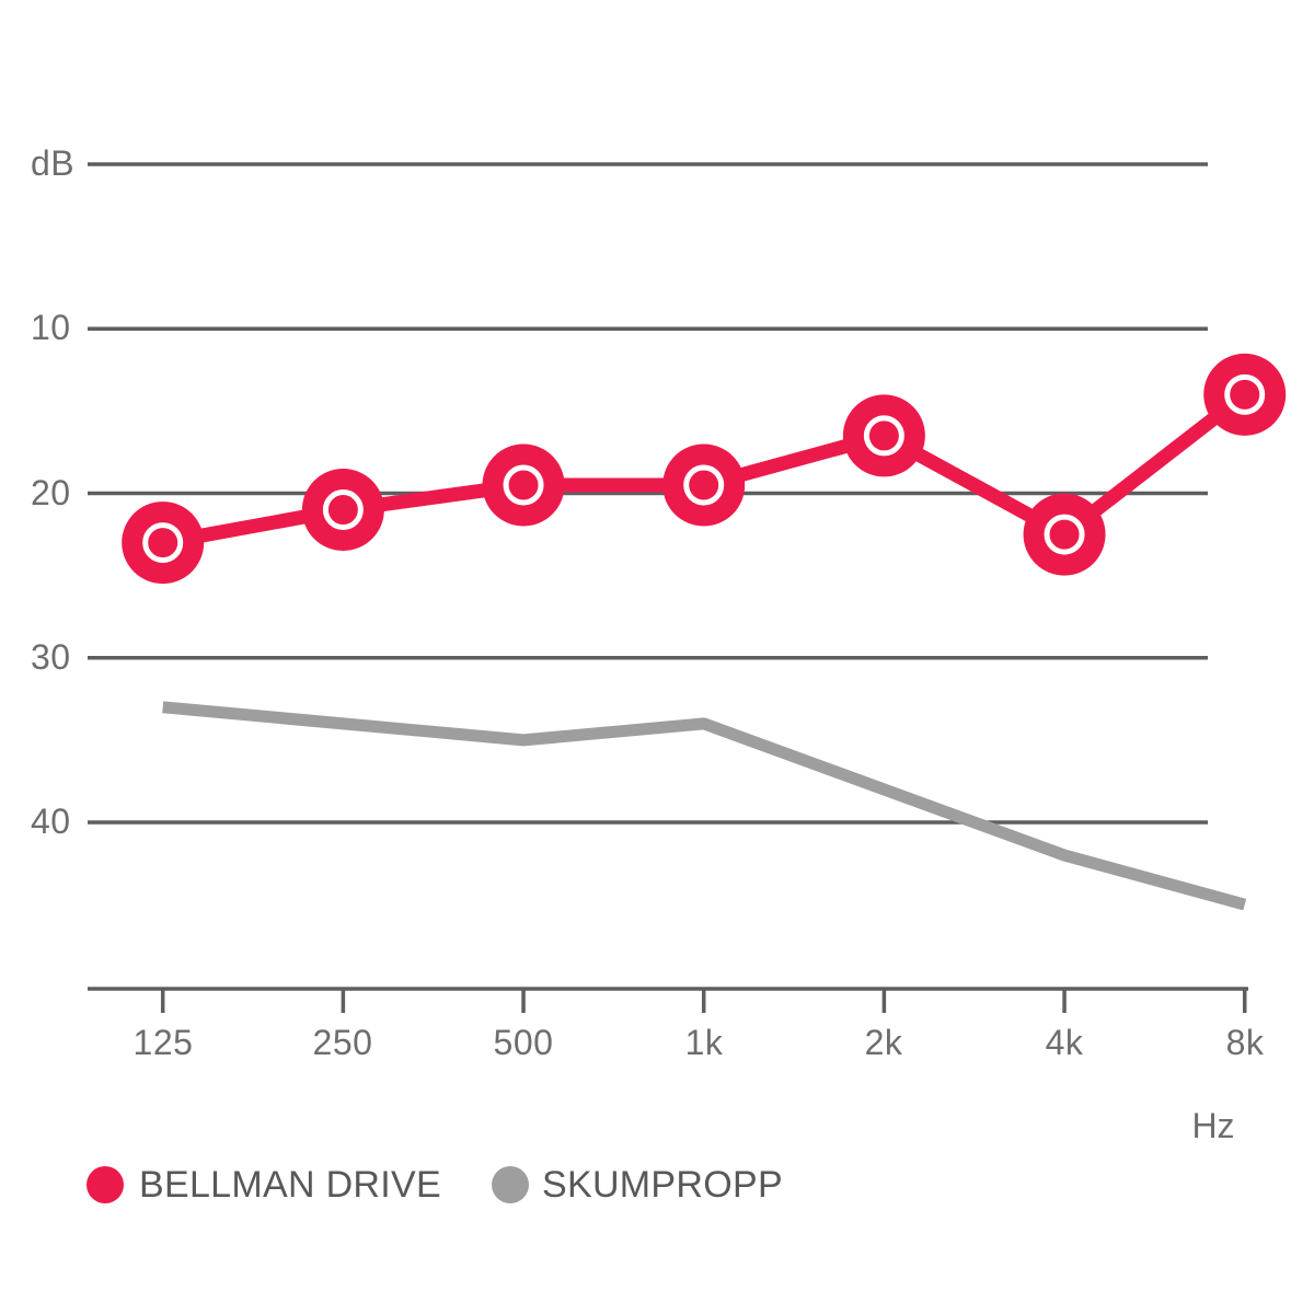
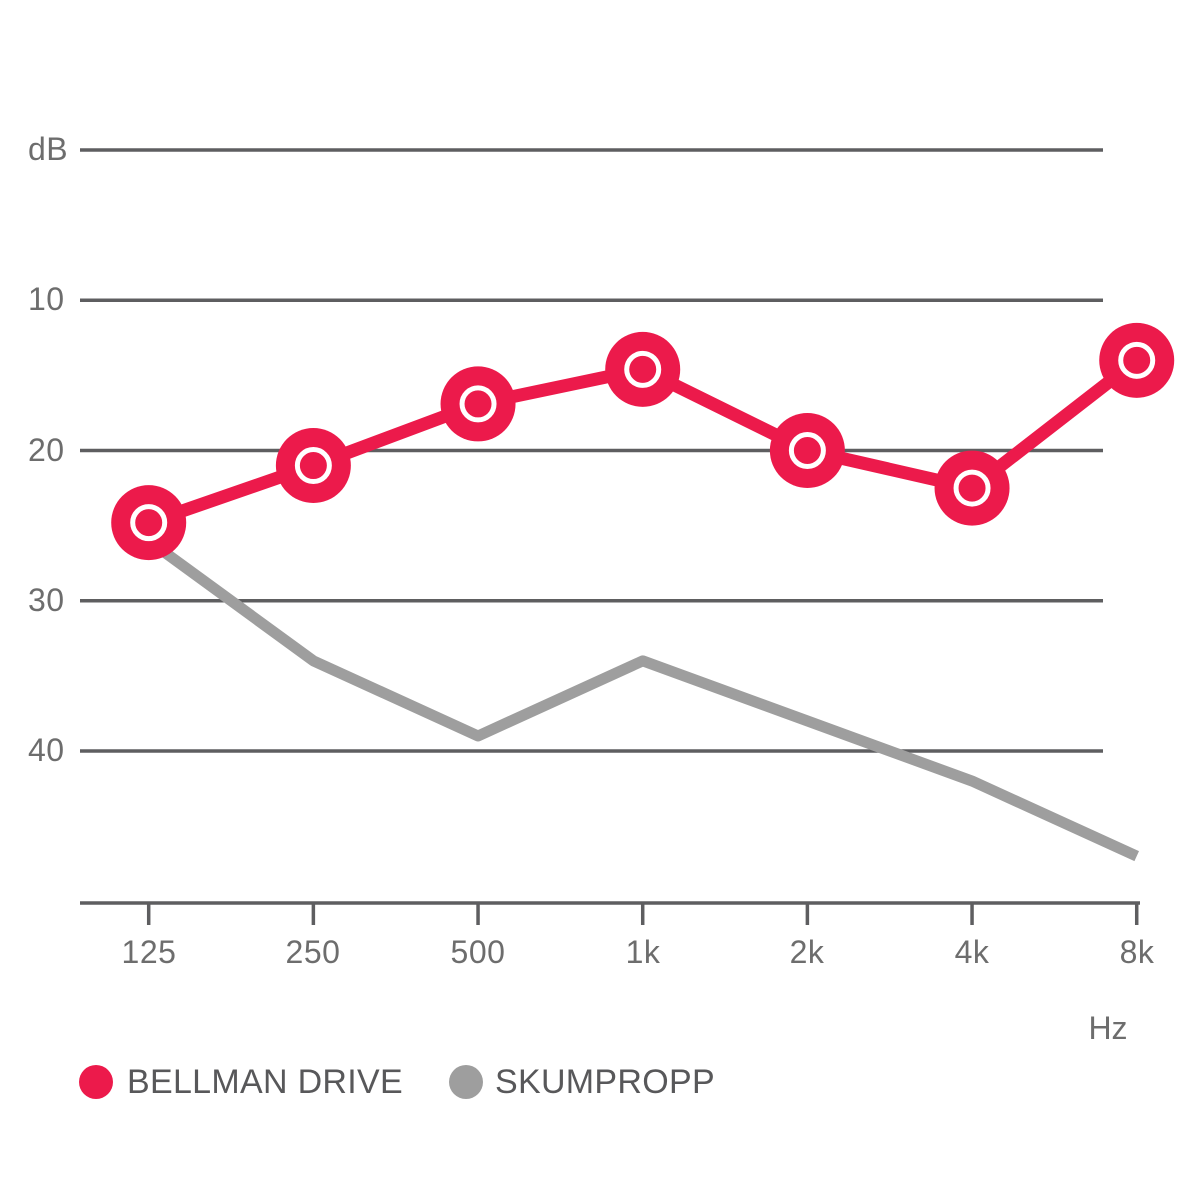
BELLMAN DRIVE/125: 23.0 -> 24.8
SKUMPROPP/125: 33 -> 26
BELLMAN DRIVE/500: 19.5 -> 16.9
SKUMPROPP/500: 35 -> 39
BELLMAN DRIVE/1k: 19.5 -> 14.6
BELLMAN DRIVE/2k: 16.5 -> 20.0
SKUMPROPP/8k: 45 -> 47
